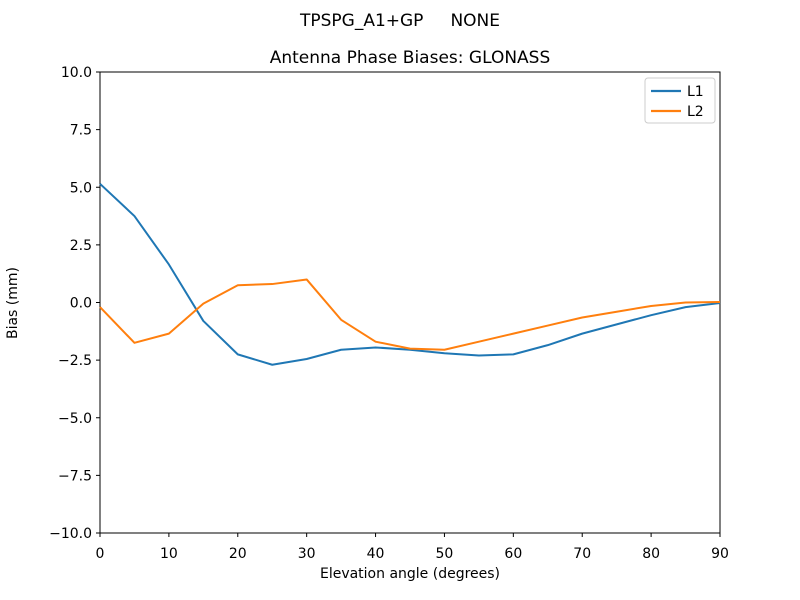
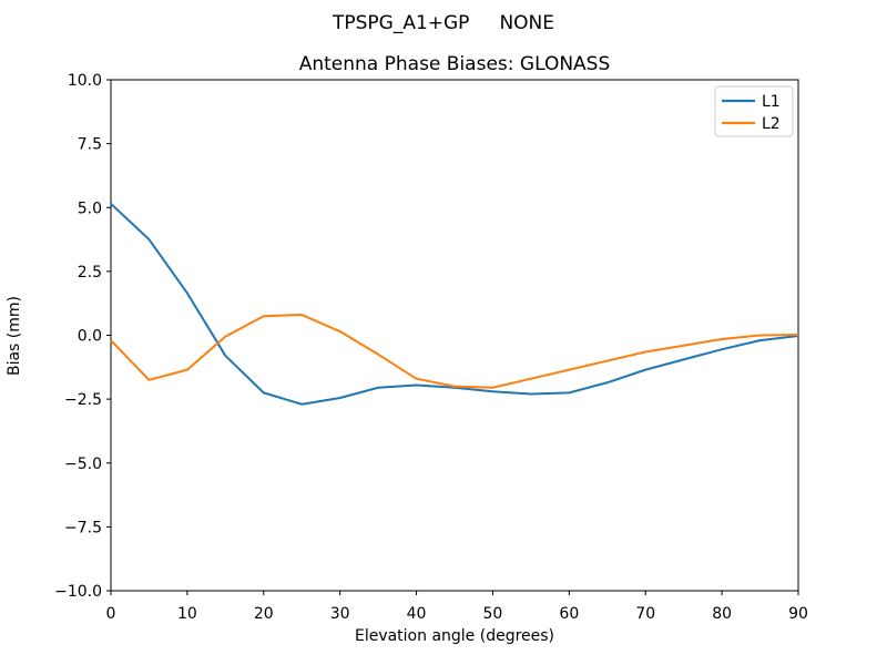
L2/30: 1.0 -> 0.1
